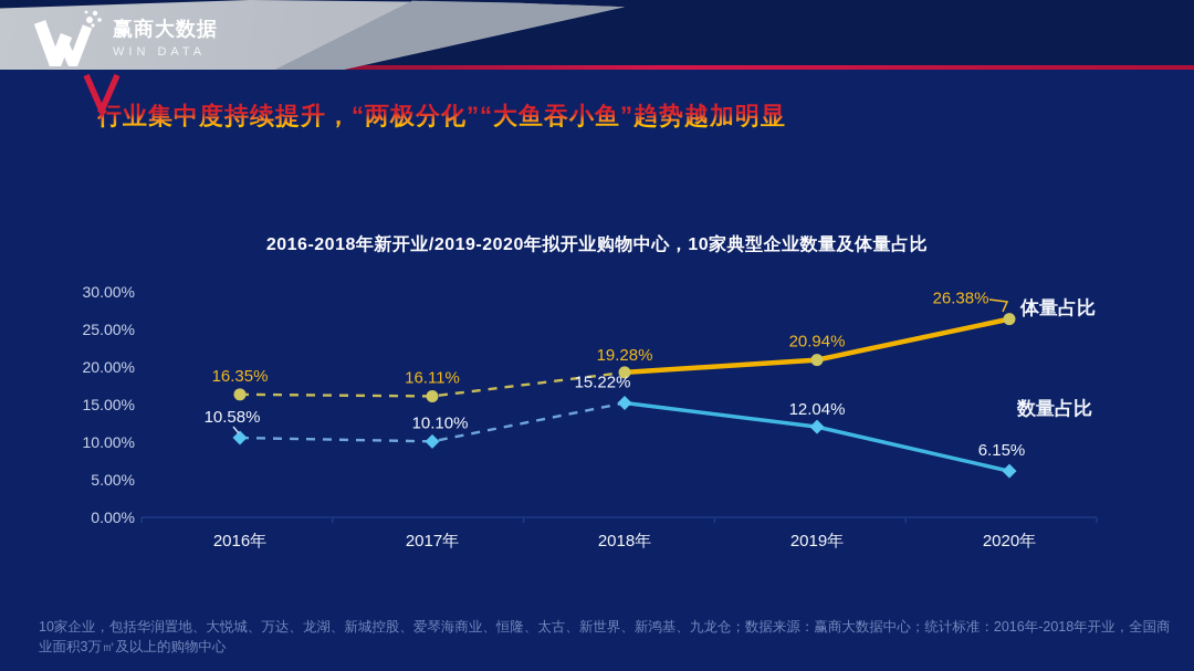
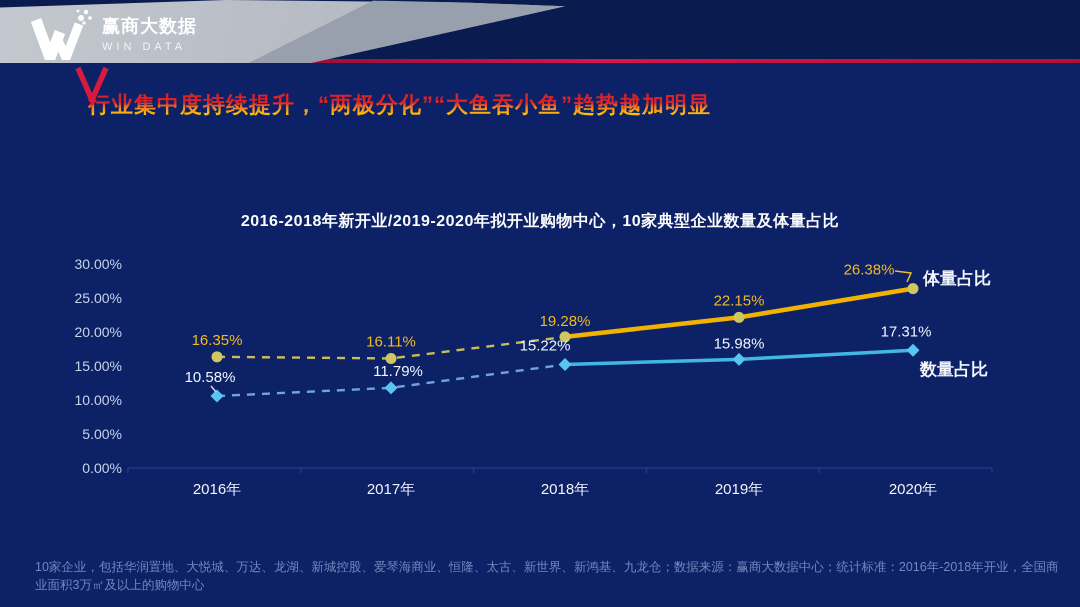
数量占比/2017年: 10.10% -> 11.79%
体量占比/2019年: 20.94% -> 22.15%
数量占比/2019年: 12.04% -> 15.98%
数量占比/2020年: 6.15% -> 17.31%
